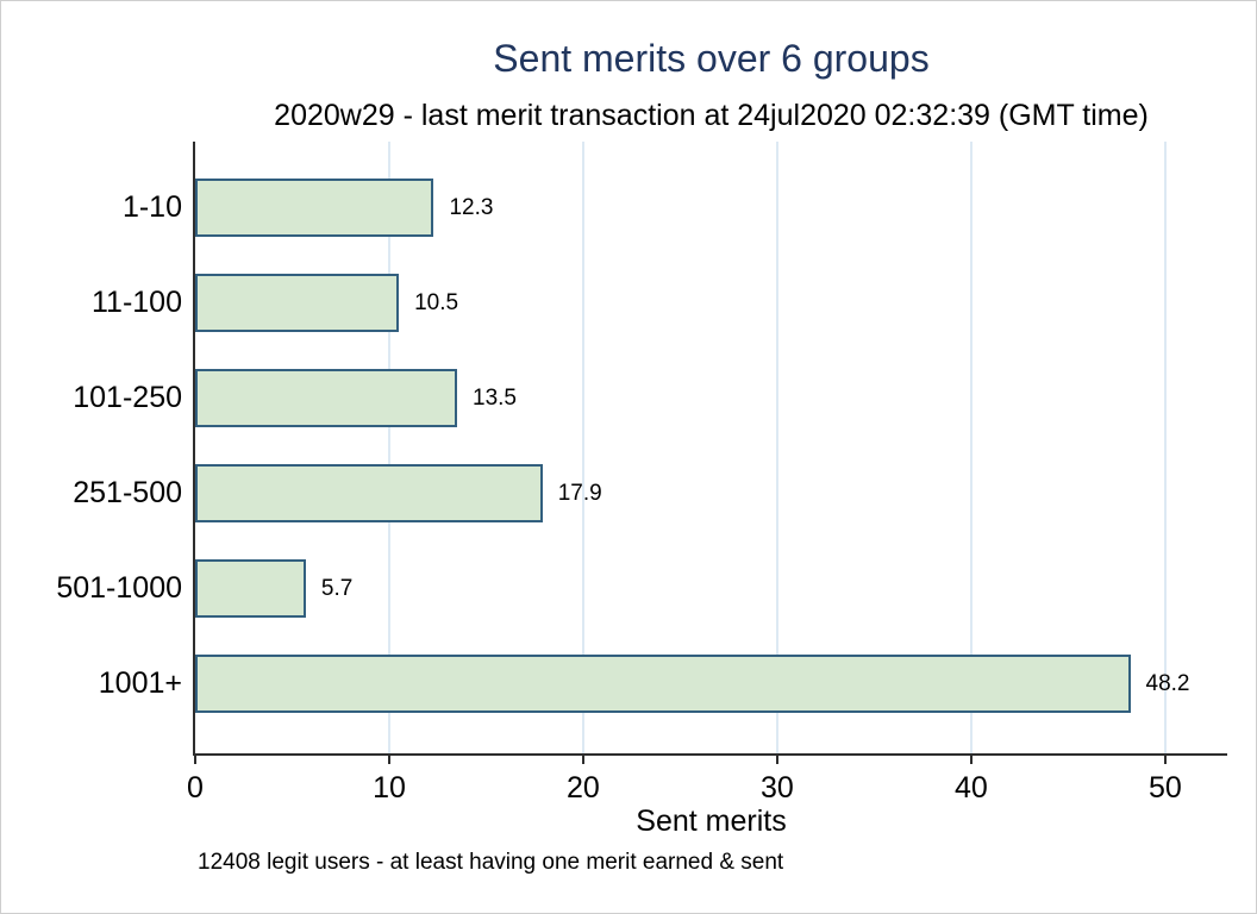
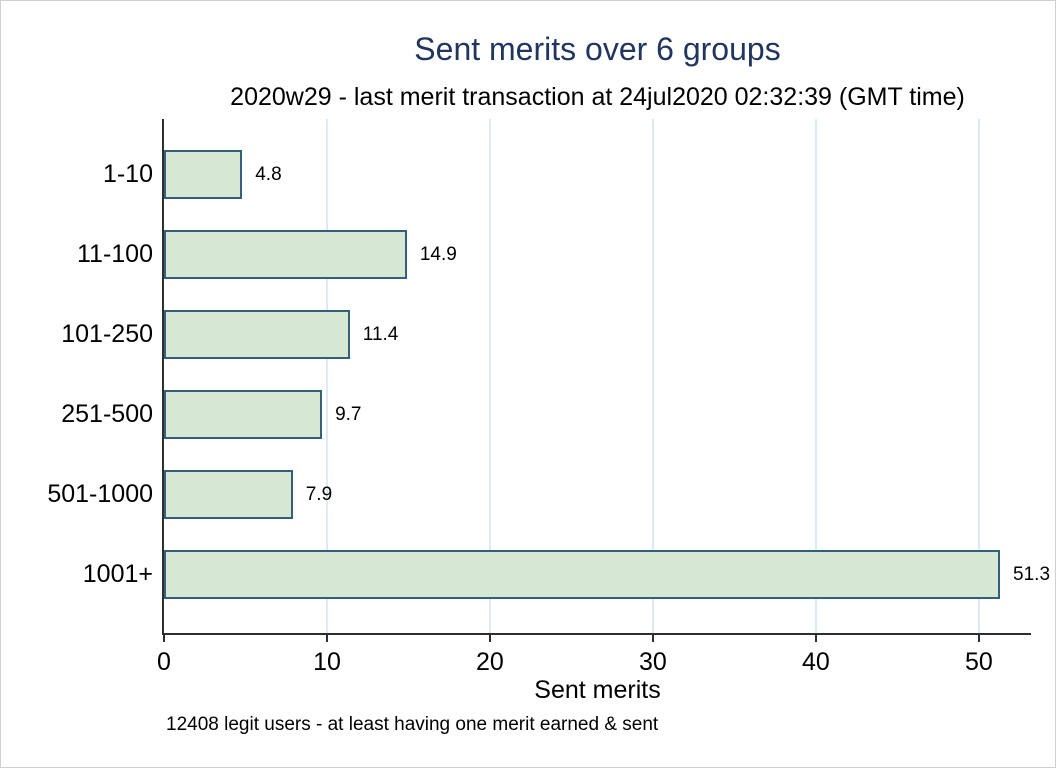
1-10: 12.3 -> 4.8
11-100: 10.5 -> 14.9
101-250: 13.5 -> 11.4
251-500: 17.9 -> 9.7
501-1000: 5.7 -> 7.9
1001+: 48.2 -> 51.3
